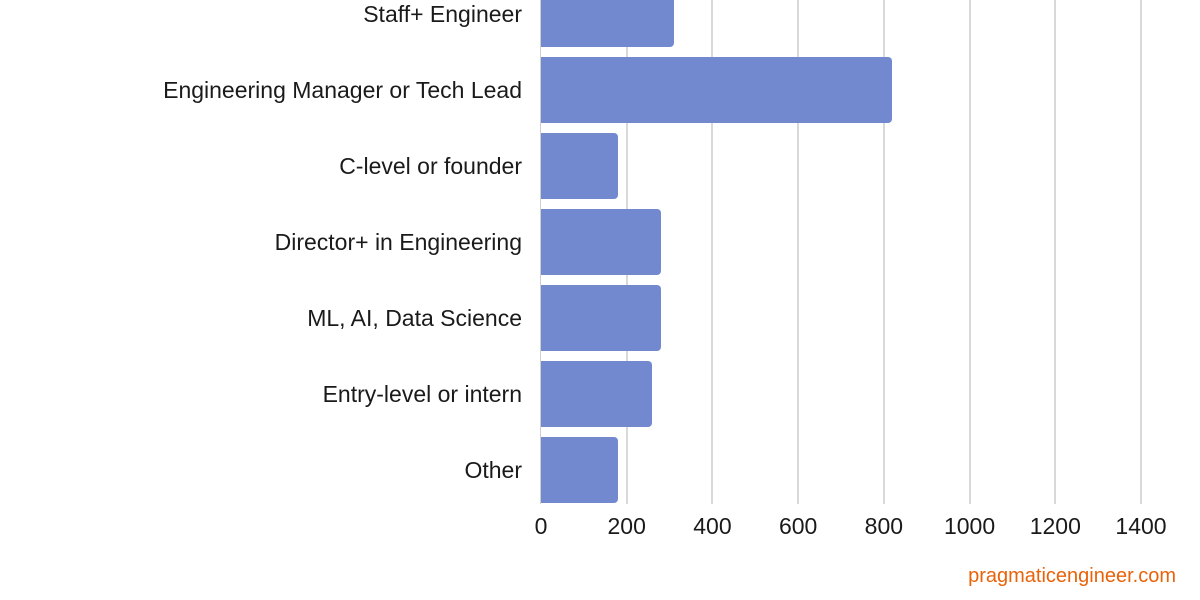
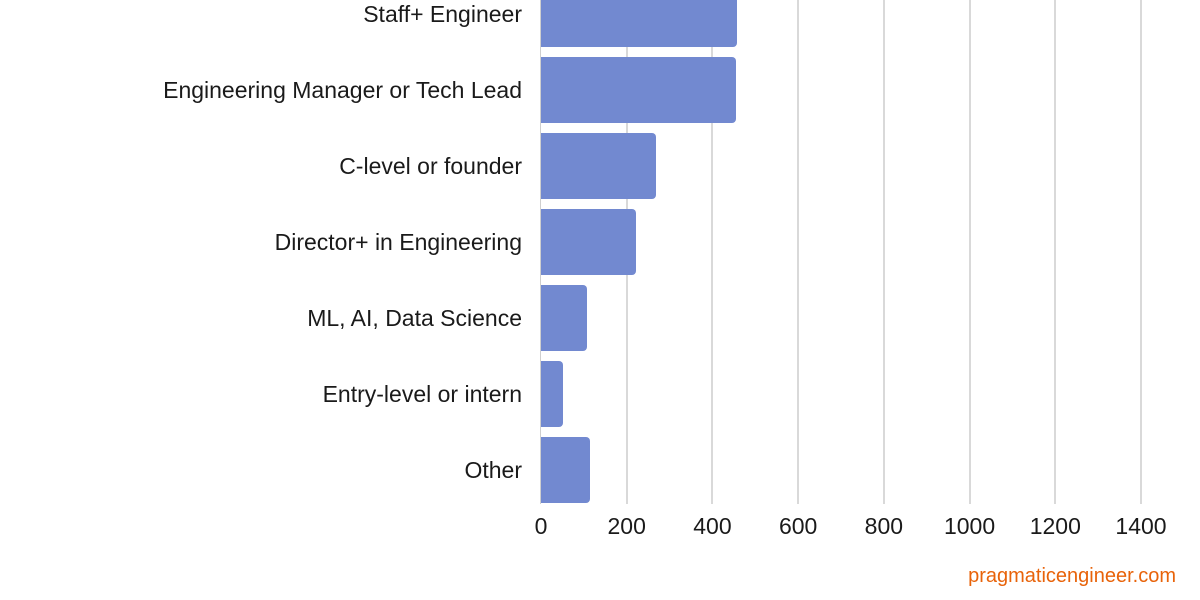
Staff+ Engineer: 310 -> 460
Engineering Manager or Tech Lead: 820 -> 460
C-level or founder: 180 -> 270
Director+ in Engineering: 280 -> 220
ML, AI, Data Science: 280 -> 110
Entry-level or intern: 260 -> 50
Other: 180 -> 110
